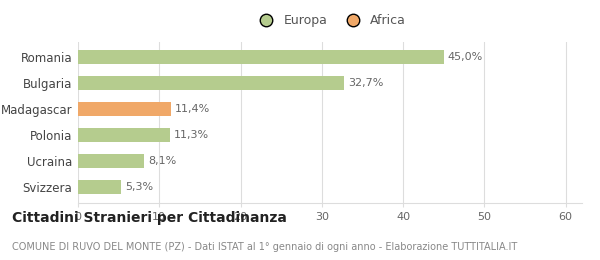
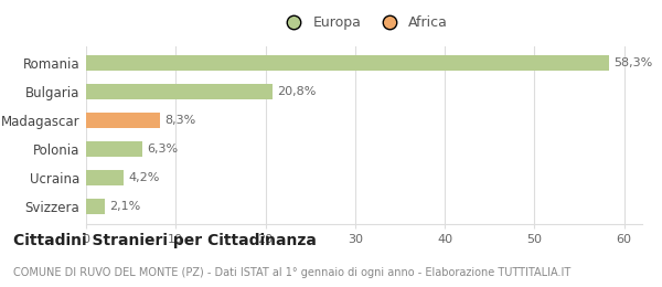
Romania: 45,0% -> 58,3%
Bulgaria: 32,7% -> 20,8%
Madagascar: 11,4% -> 8,3%
Polonia: 11,3% -> 6,3%
Ucraina: 8,1% -> 4,2%
Svizzera: 5,3% -> 2,1%
